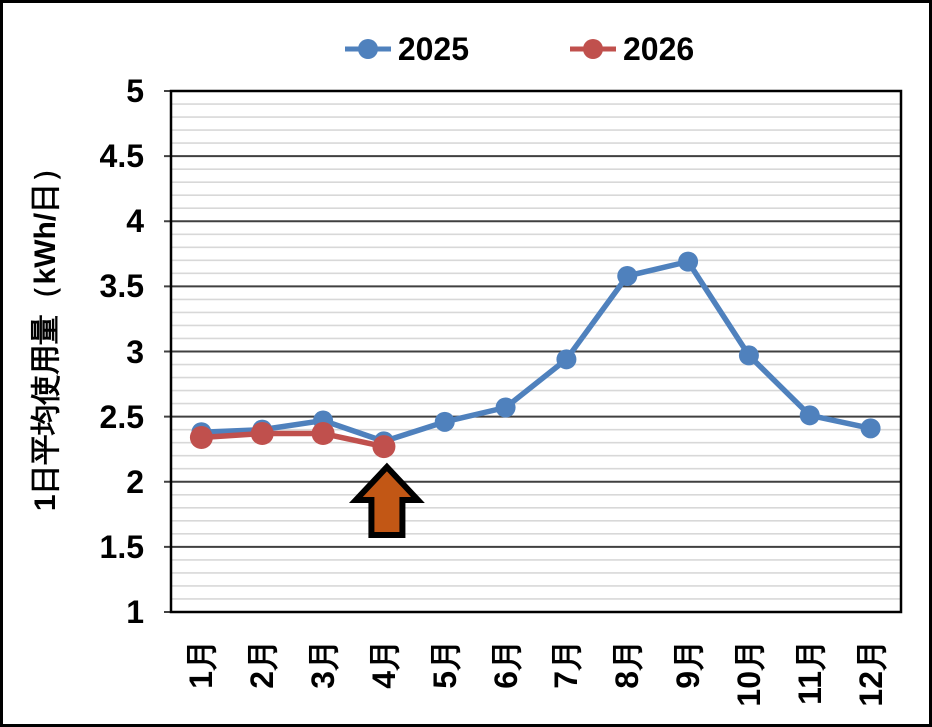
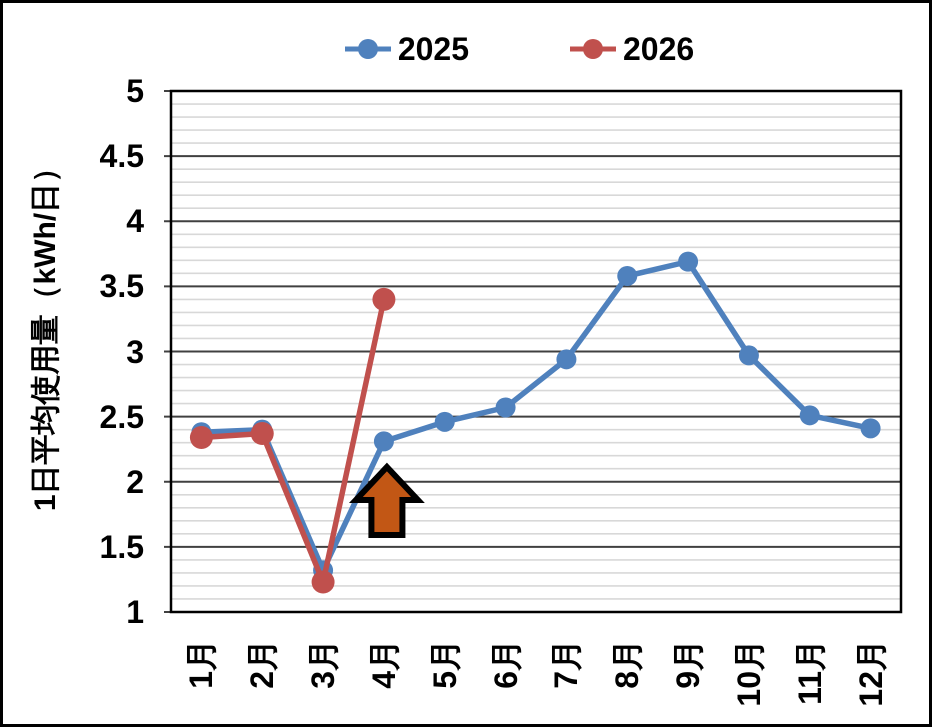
2025/3月: 2.47 -> 1.32
2026/3月: 2.37 -> 1.23
2026/4月: 2.27 -> 3.40
